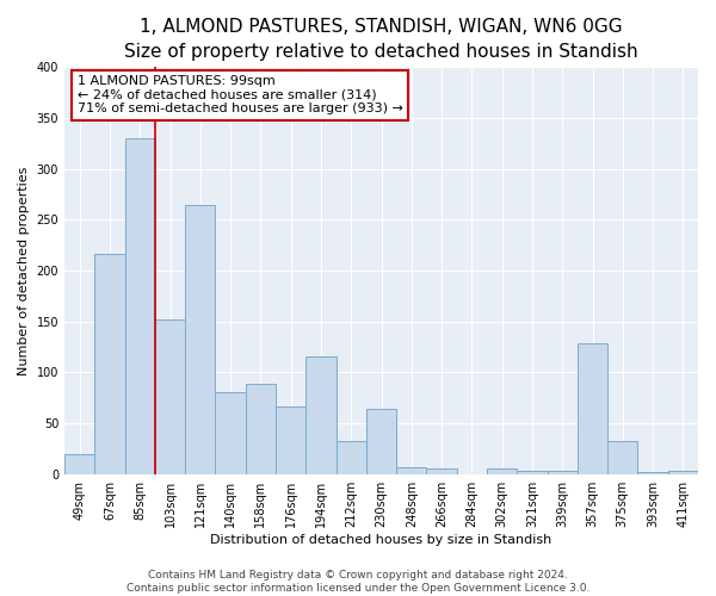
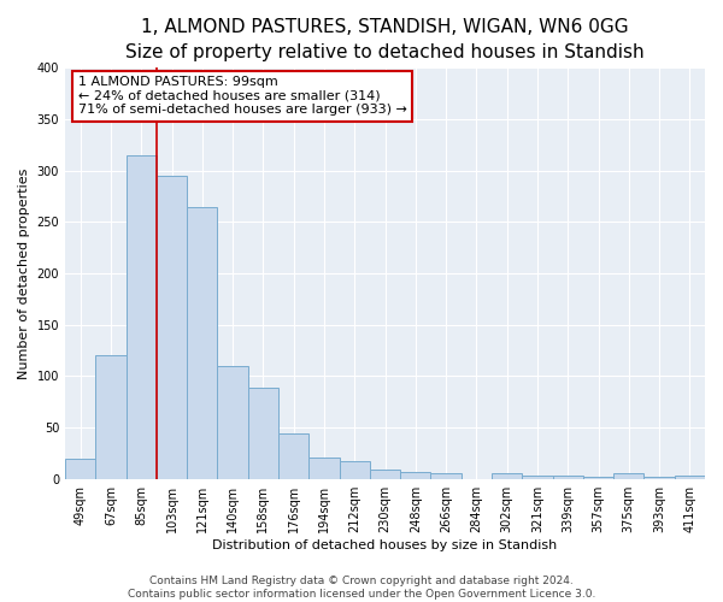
67sqm: 216 -> 120
85sqm: 330 -> 315
103sqm: 152 -> 295
140sqm: 80 -> 110
176sqm: 66 -> 44
194sqm: 116 -> 21
212sqm: 32 -> 17
230sqm: 64 -> 9
357sqm: 128 -> 2
375sqm: 32 -> 5
